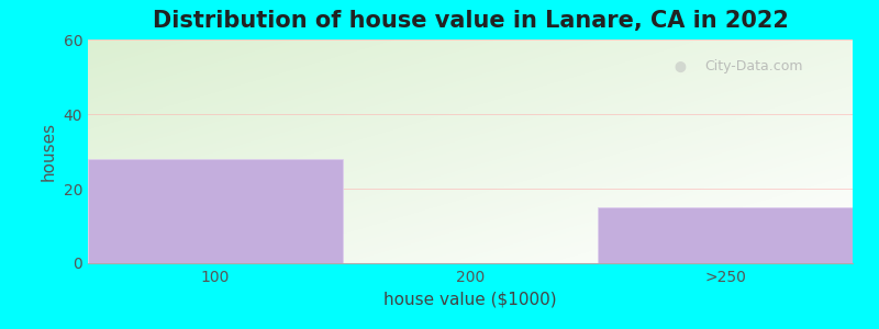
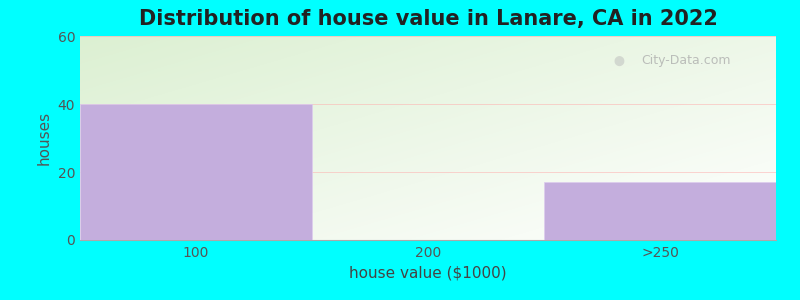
100: 28 -> 40
>250: 15 -> 17
